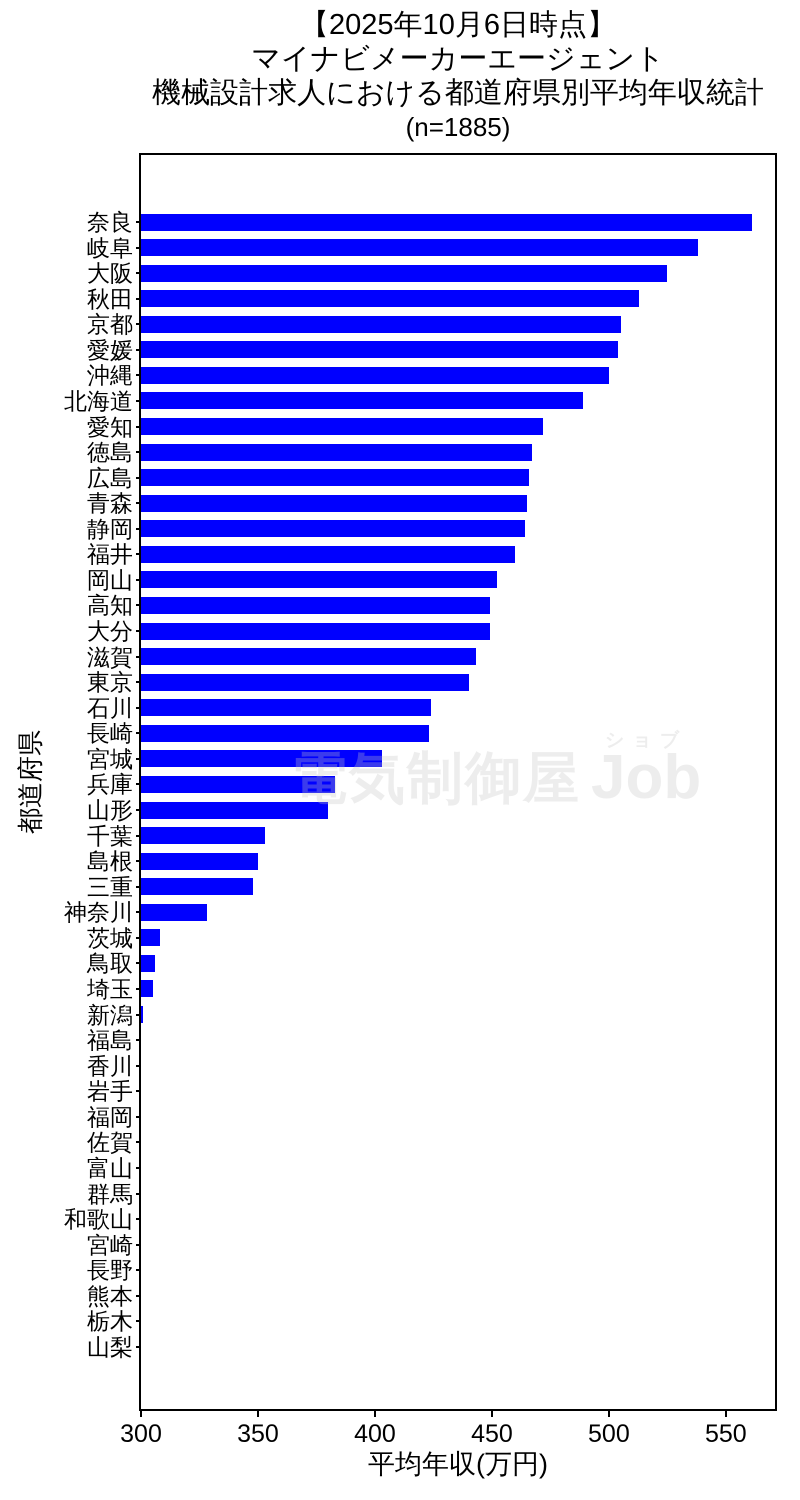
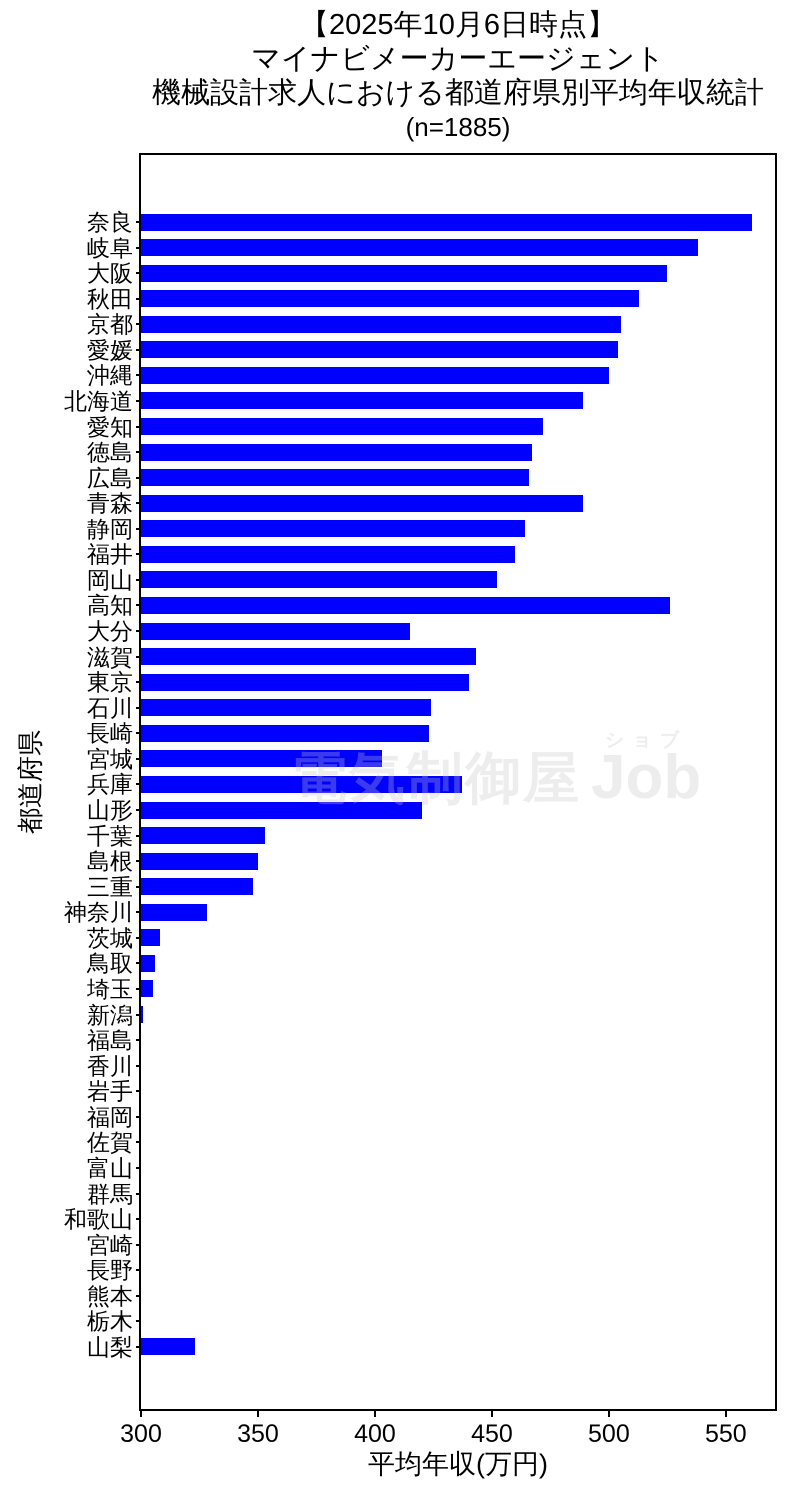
青森: 465 -> 489
高知: 449 -> 526
大分: 449 -> 415
兵庫: 383 -> 437
山形: 380 -> 420
山梨: 300 -> 323
